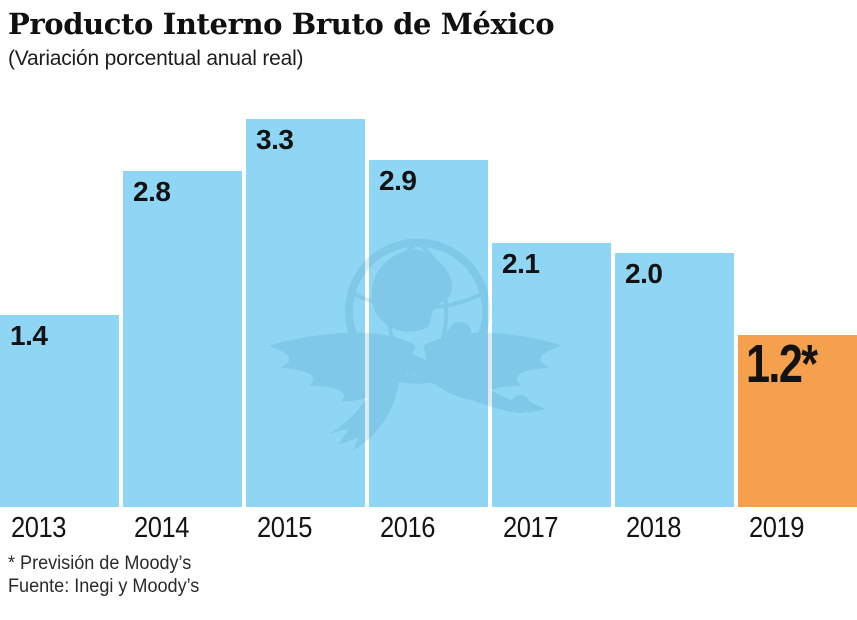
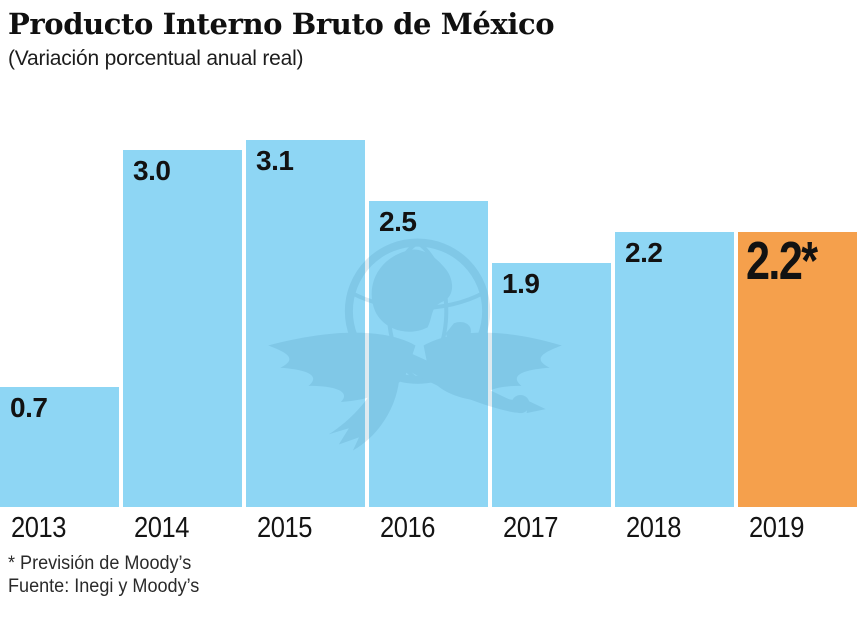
2013: 1.4 -> 0.7
2014: 2.8 -> 3.0
2015: 3.3 -> 3.1
2016: 2.9 -> 2.5
2017: 2.1 -> 1.9
2018: 2.0 -> 2.2
2019: 1.2 -> 2.2
